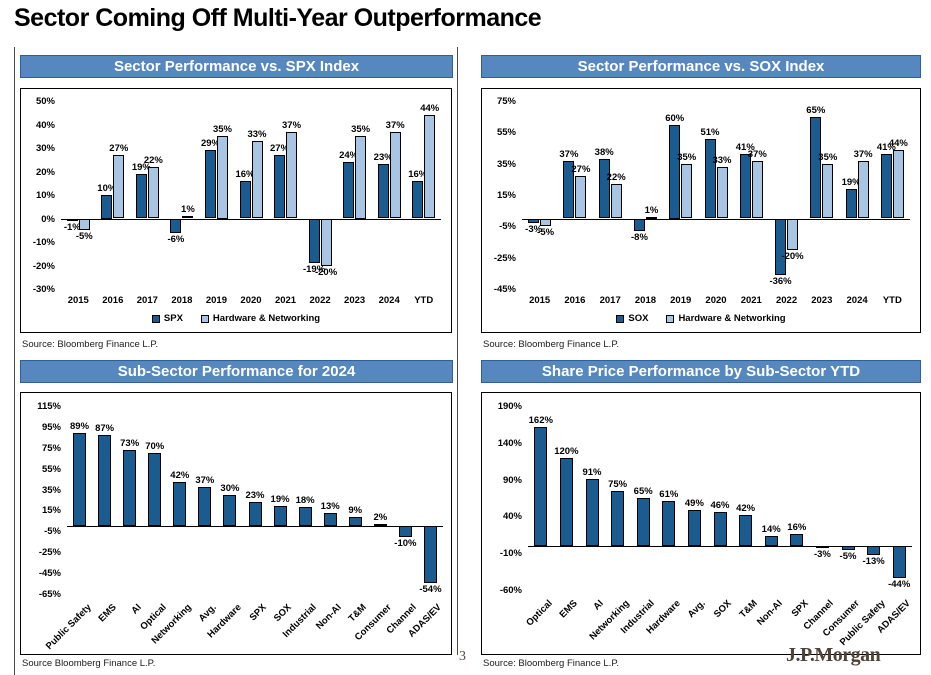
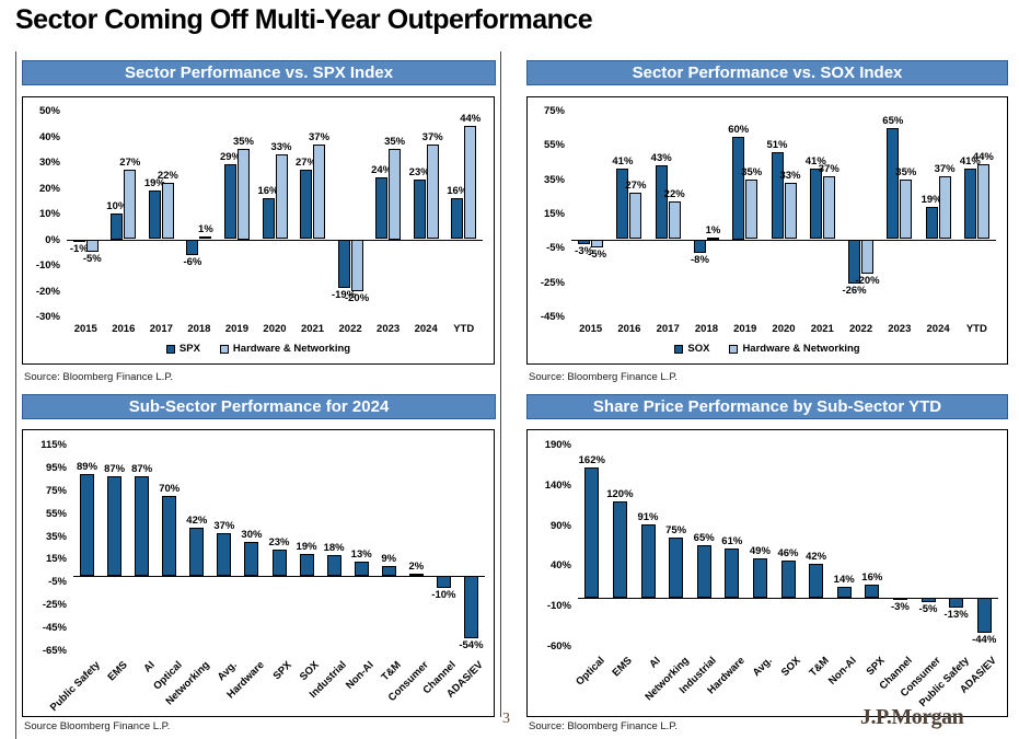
Sector Performance vs. SOX Index/SOX/2016: 37% -> 41%
Sector Performance vs. SOX Index/SOX/2017: 38% -> 43%
Sector Performance vs. SOX Index/SOX/2022: -36% -> -26%
Sub-Sector Performance for 2024/AI: 73% -> 87%
